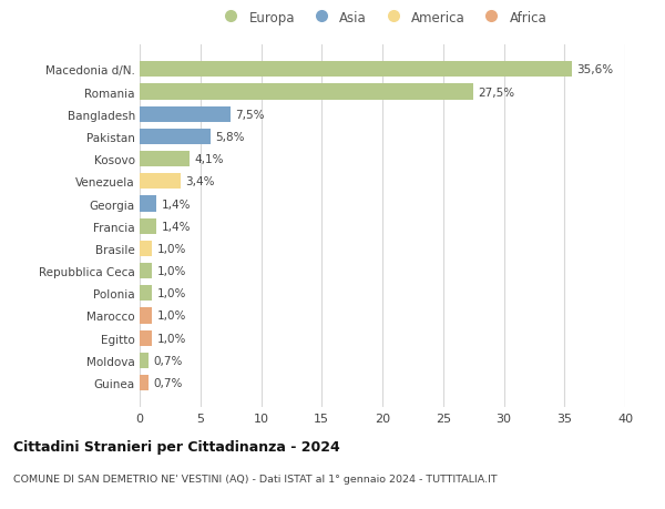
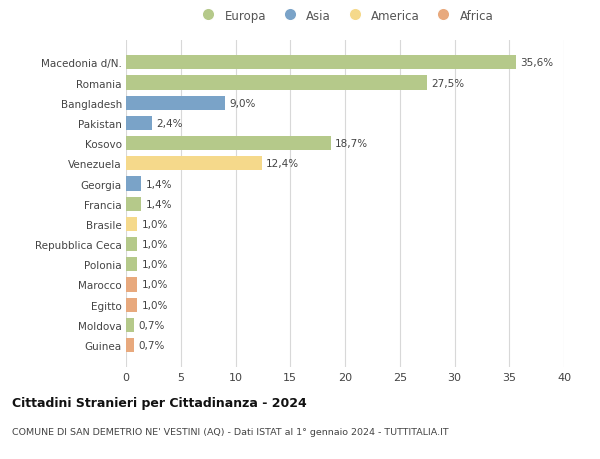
Bangladesh: 7,5% -> 9,0%
Pakistan: 5,8% -> 2,4%
Kosovo: 4,1% -> 18,7%
Venezuela: 3,4% -> 12,4%
